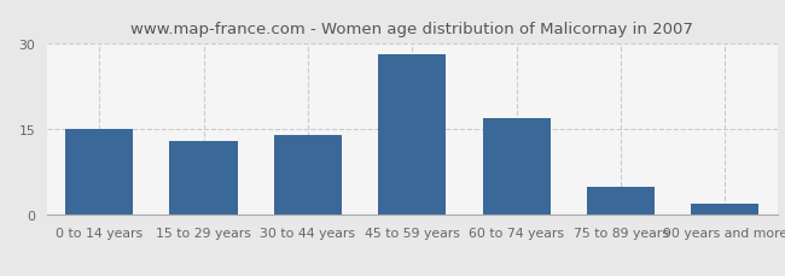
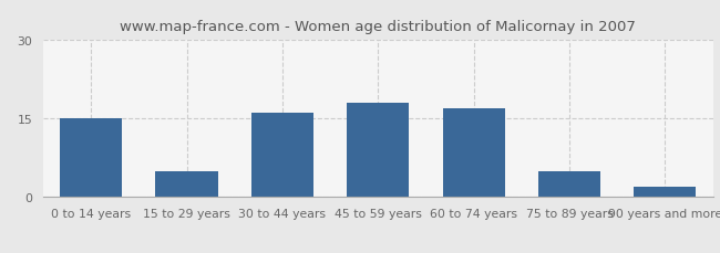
15 to 29 years: 13 -> 5
30 to 44 years: 14 -> 16
45 to 59 years: 28 -> 18
